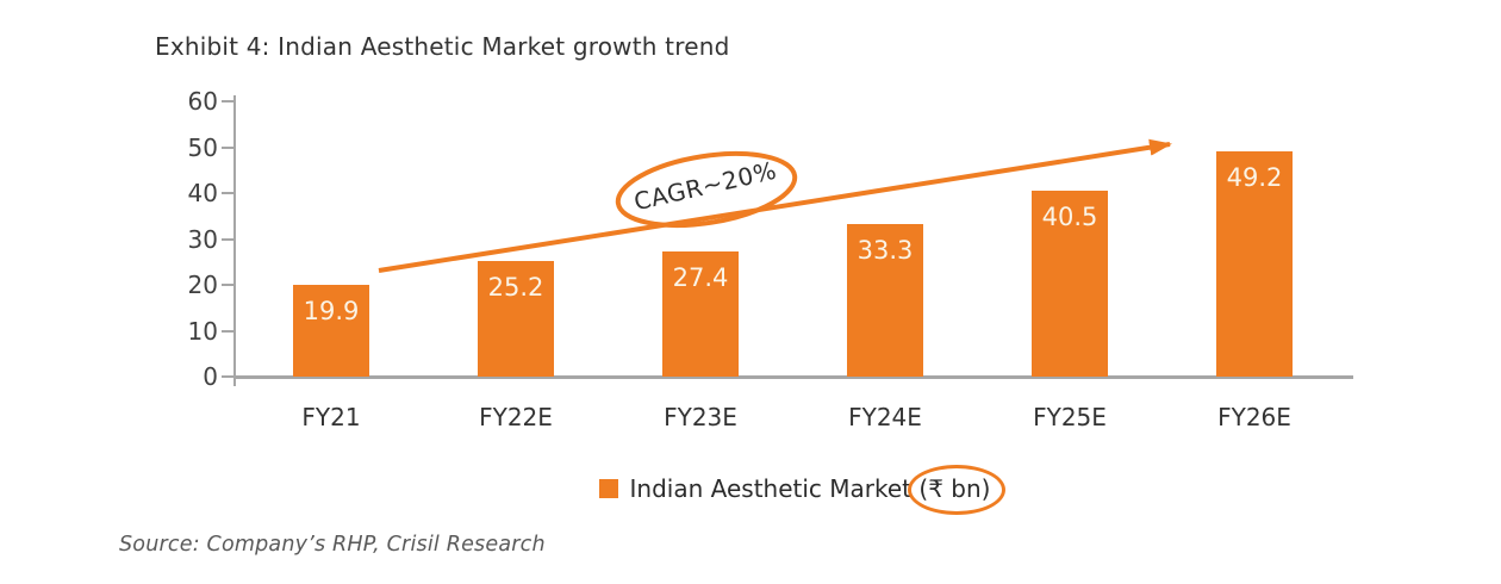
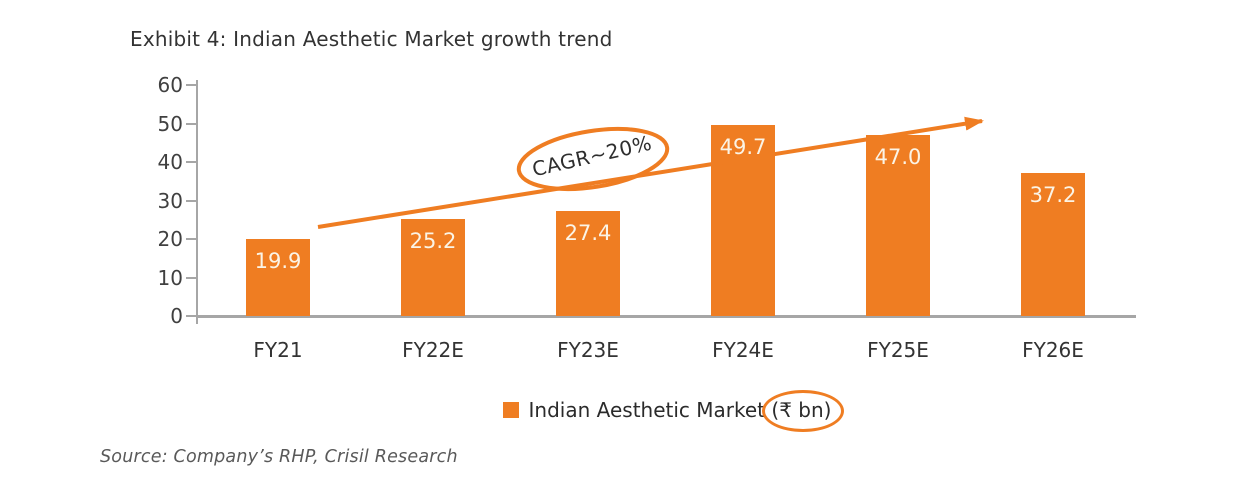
FY24E: 33.3 -> 49.7
FY25E: 40.5 -> 47.0
FY26E: 49.2 -> 37.2
